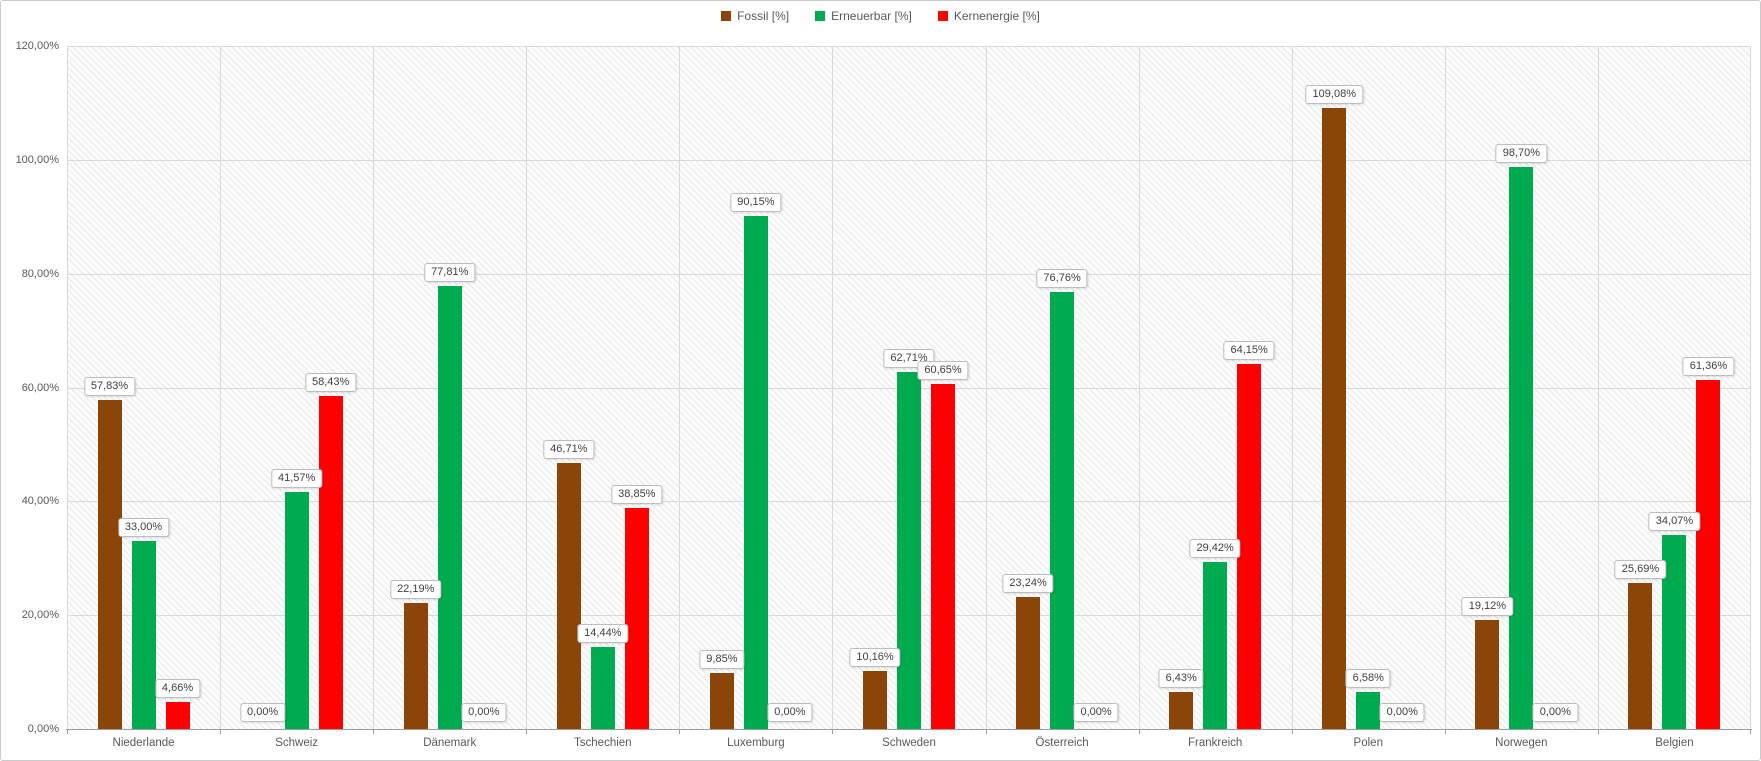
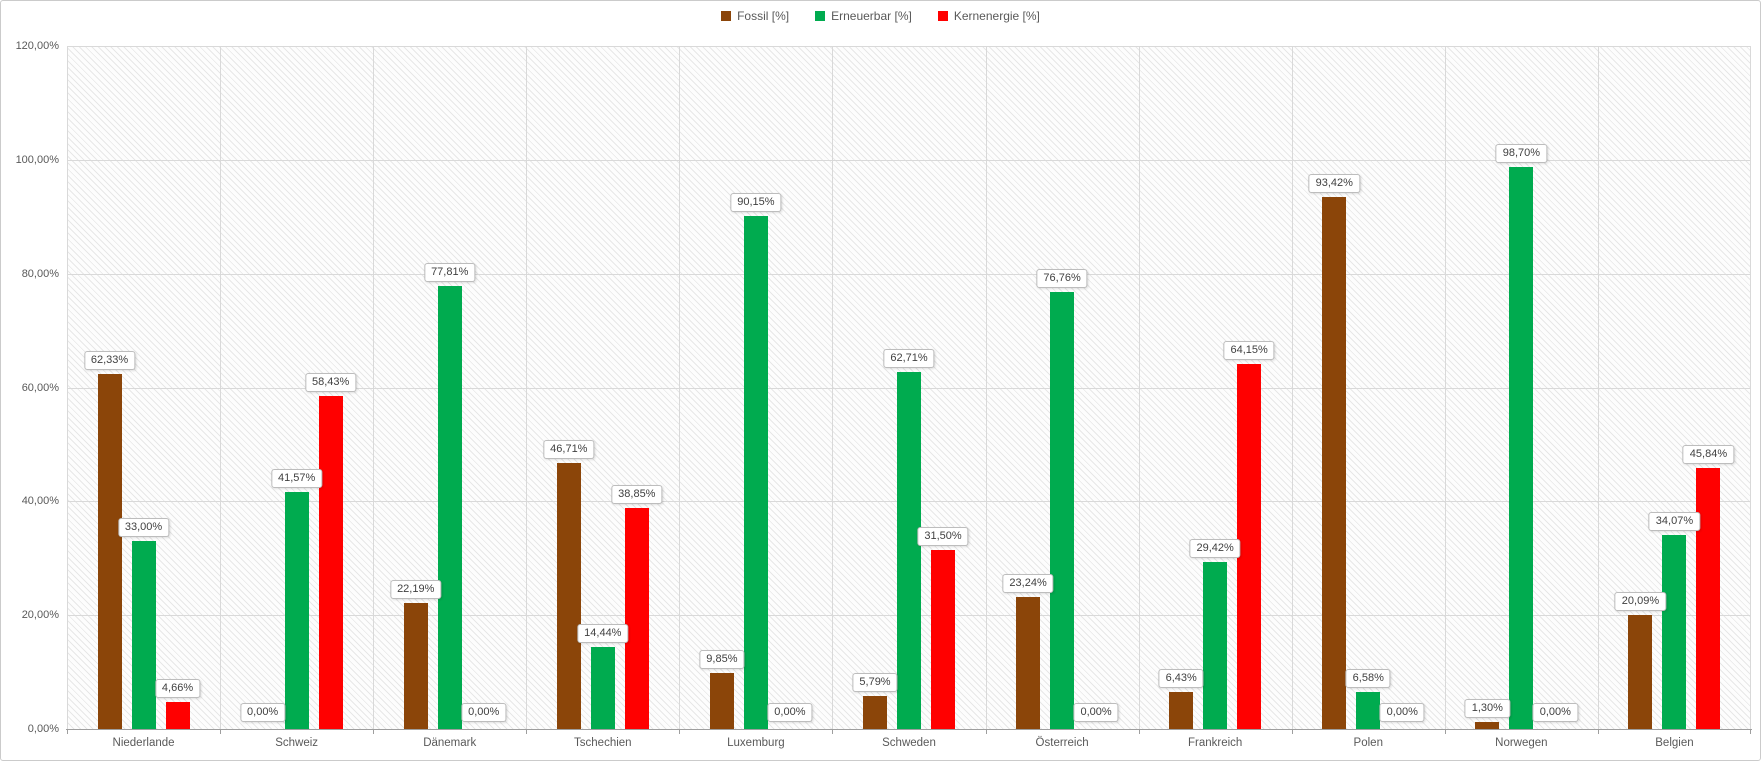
Fossil [%]/Niederlande: 57,83% -> 62,33%
Fossil [%]/Schweden: 10,16% -> 5,79%
Kernenergie [%]/Schweden: 60,65% -> 31,50%
Fossil [%]/Polen: 109,08% -> 93,42%
Fossil [%]/Norwegen: 19,12% -> 1,30%
Fossil [%]/Belgien: 25,69% -> 20,09%
Kernenergie [%]/Belgien: 61,36% -> 45,84%
